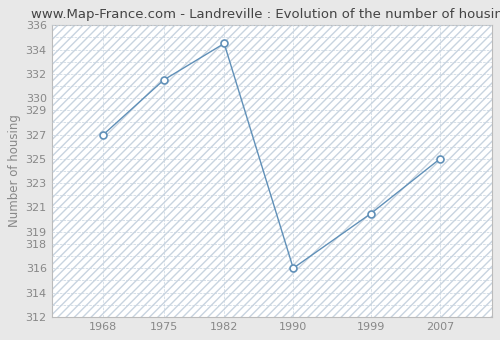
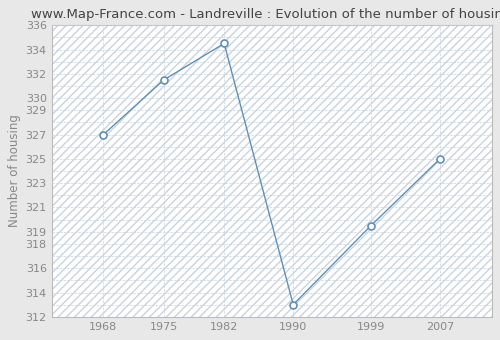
1990: 316.0 -> 313.0
1999: 320.5 -> 319.5
